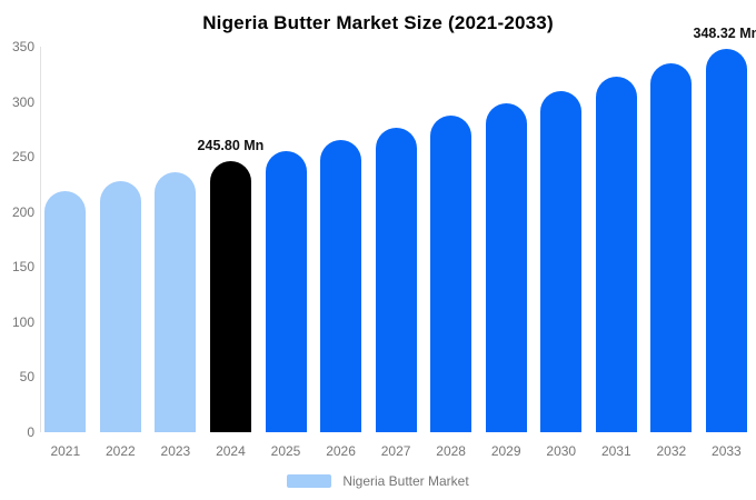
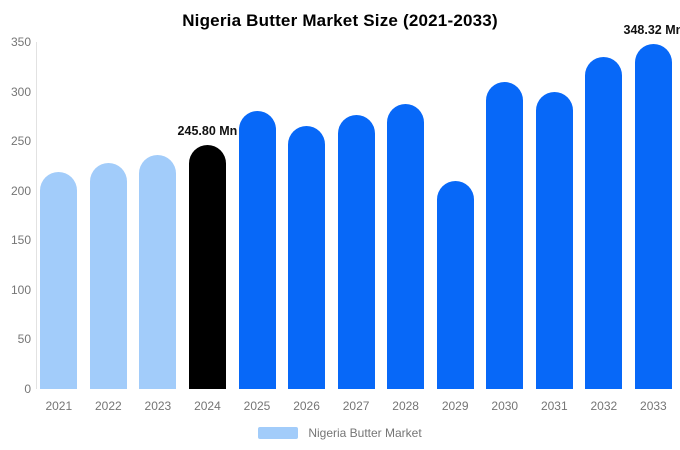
2025: 260 -> 280
2029: 300 -> 210
2031: 320 -> 300
